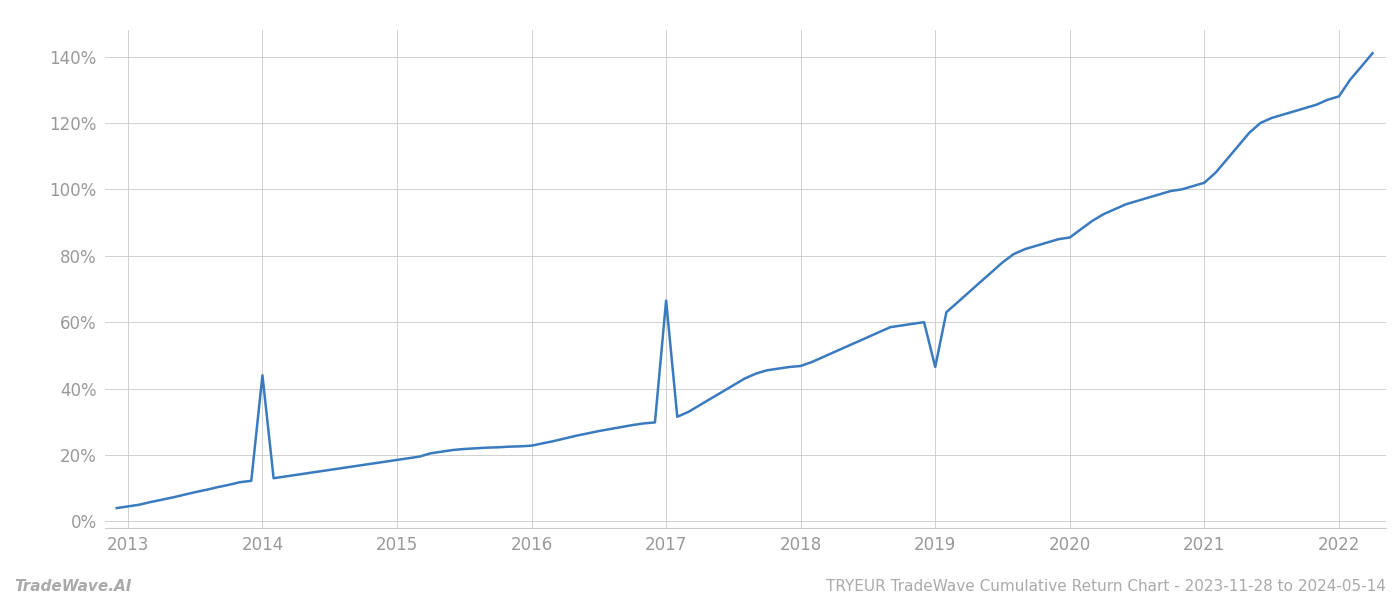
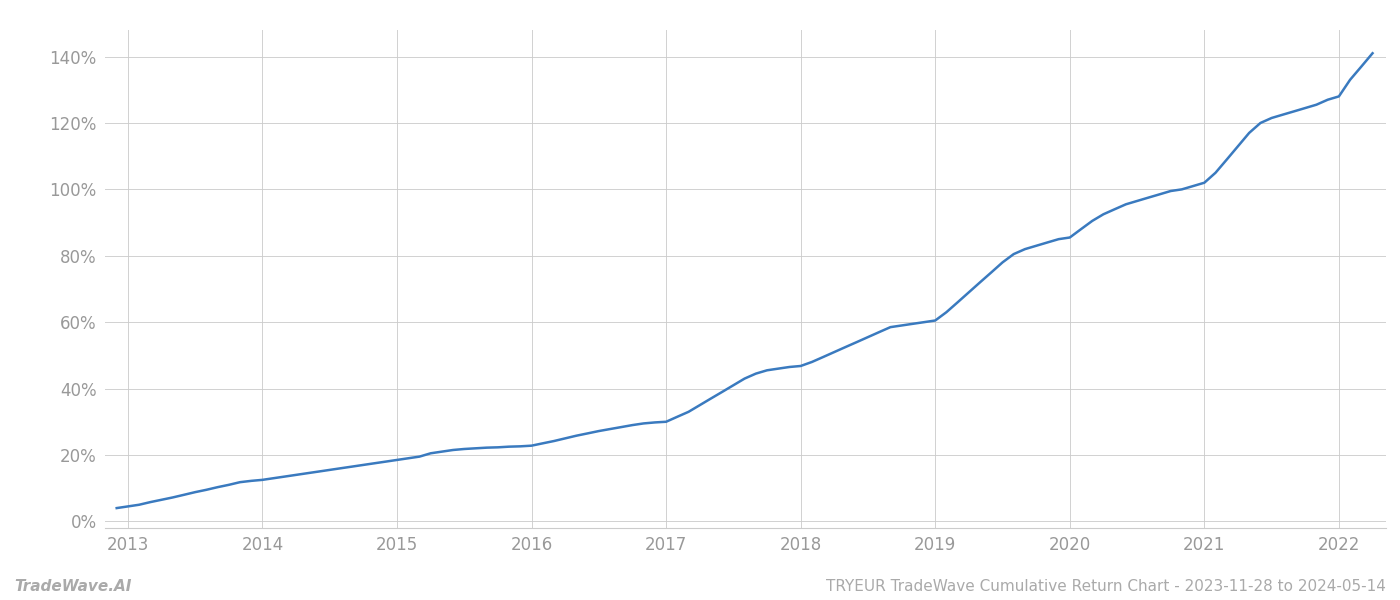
2014: 44.0% -> 12.5%
2017: 66.5% -> 30.0%
2019: 46.5% -> 60.5%
